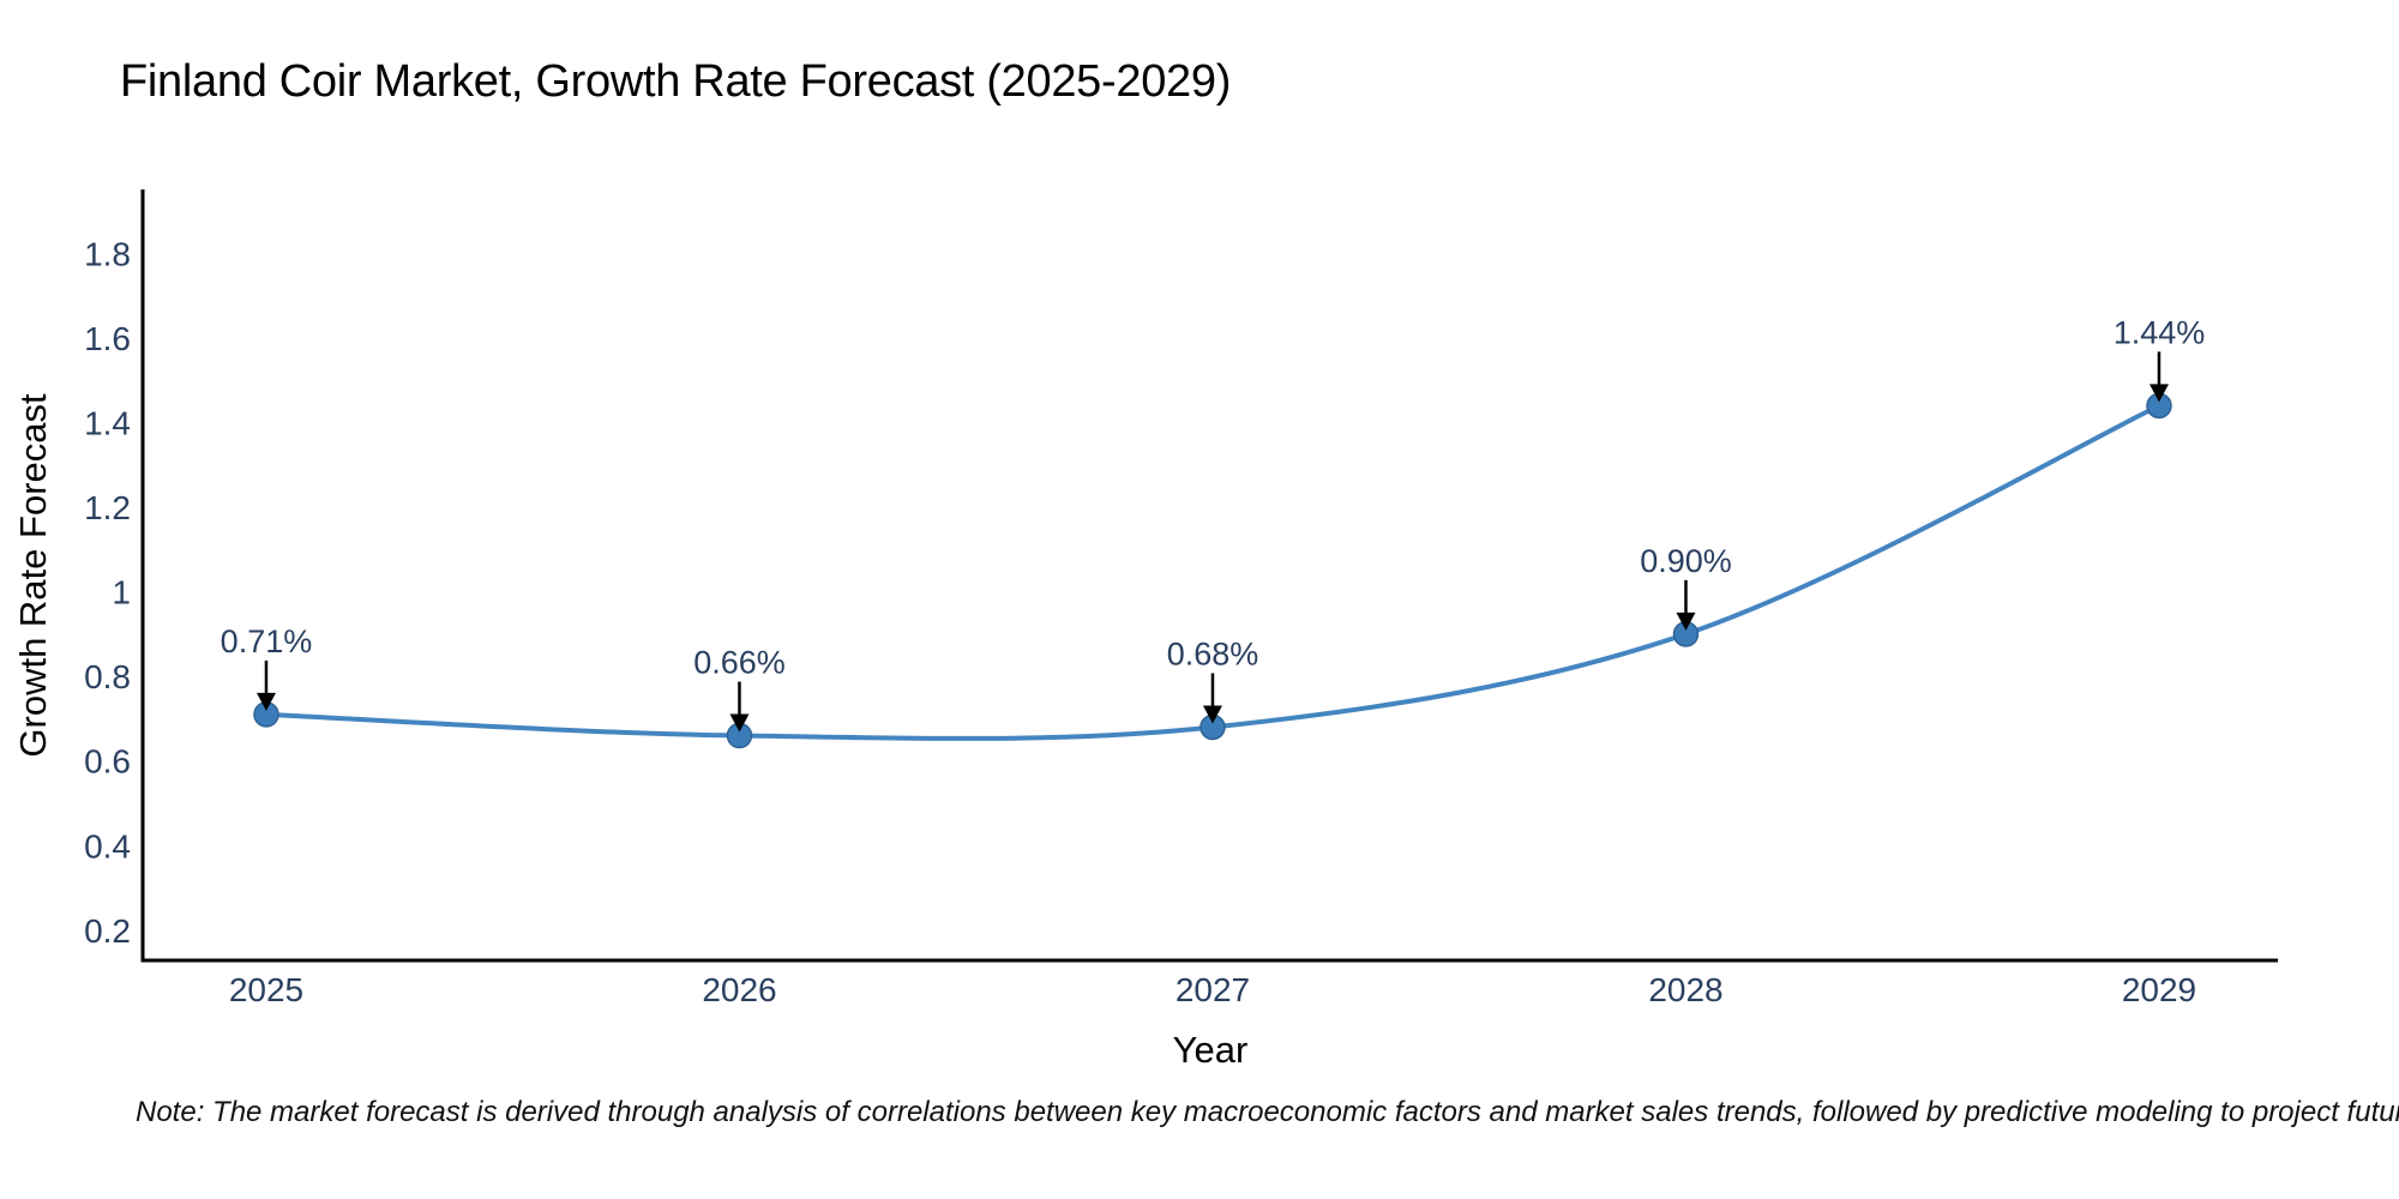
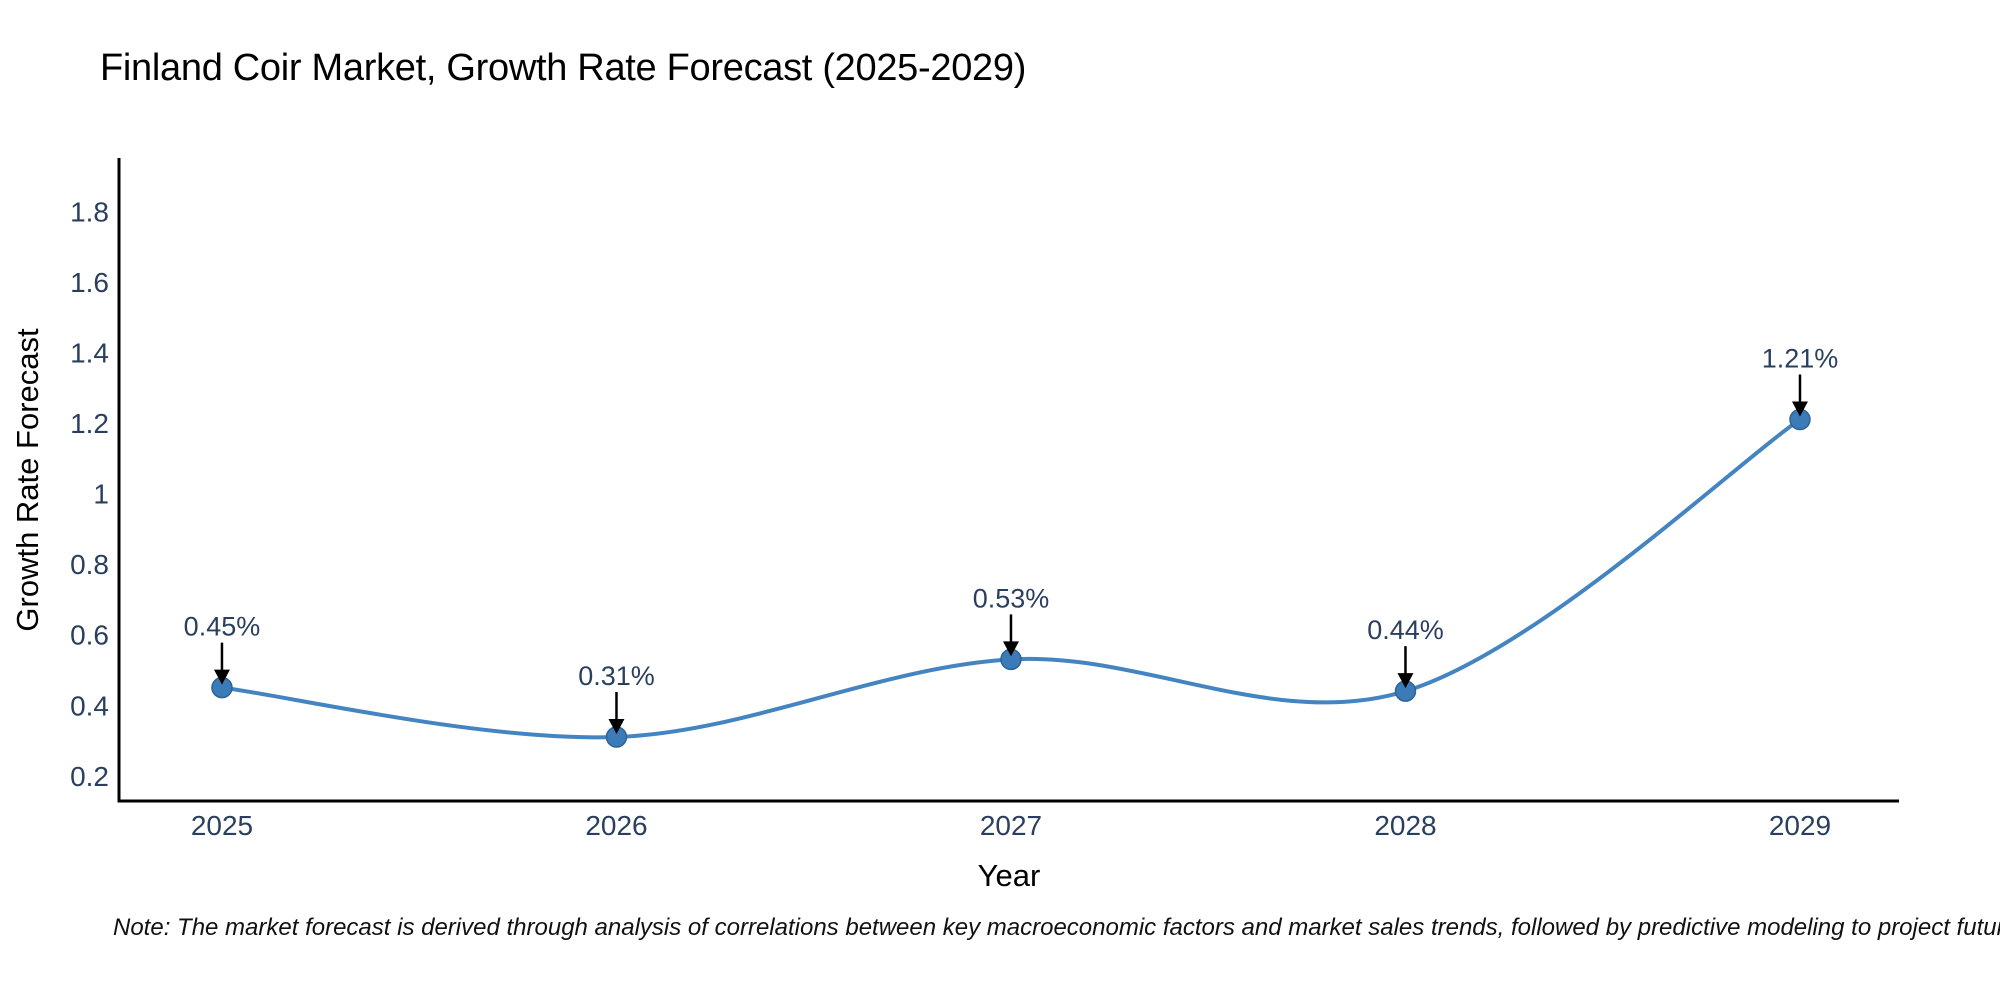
2025: 0.71% -> 0.45%
2026: 0.66% -> 0.31%
2027: 0.68% -> 0.53%
2028: 0.90% -> 0.44%
2029: 1.44% -> 1.21%
